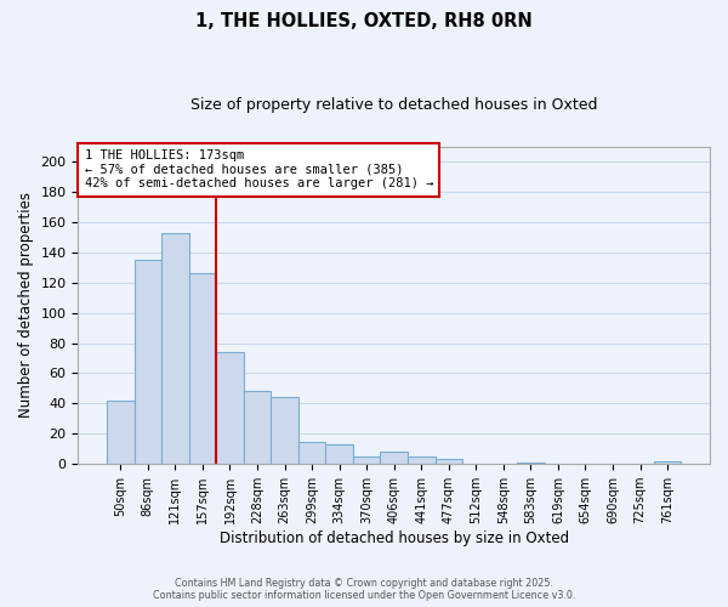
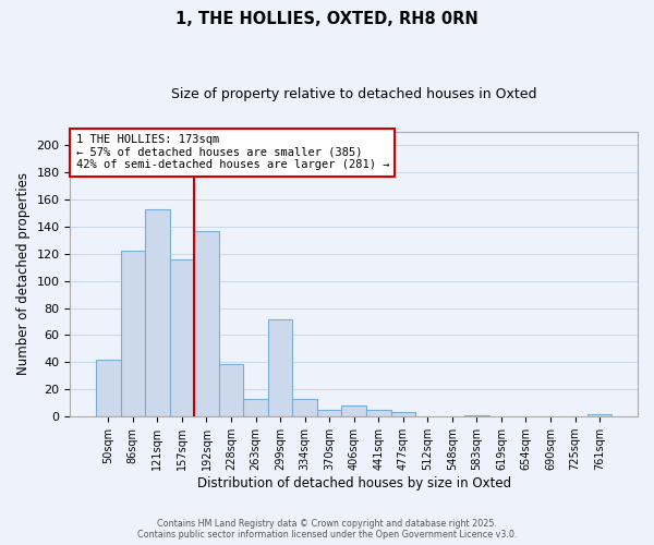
86sqm: 135 -> 122
157sqm: 126 -> 116
192sqm: 74 -> 137
228sqm: 48 -> 39
263sqm: 44 -> 13
299sqm: 15 -> 72
